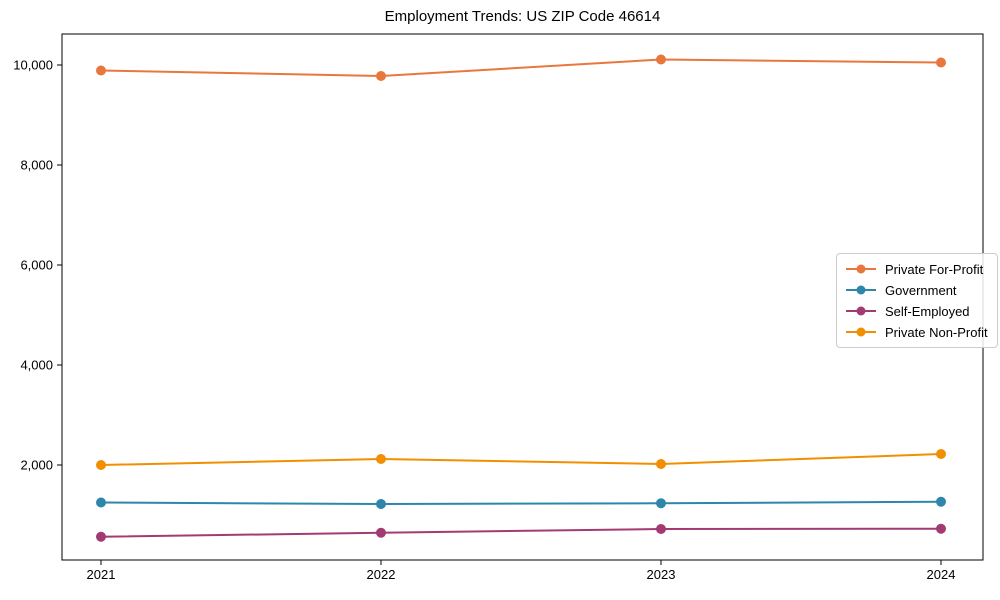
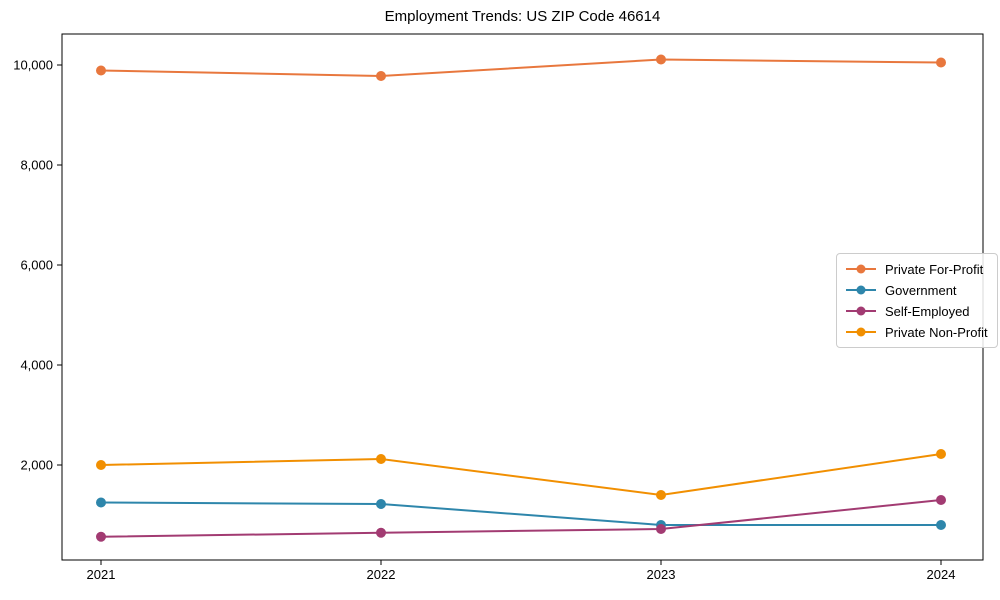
Government/2023: 1200 -> 800
Private Non-Profit/2023: 2000 -> 1400
Government/2024: 1300 -> 800
Self-Employed/2024: 700 -> 1300
